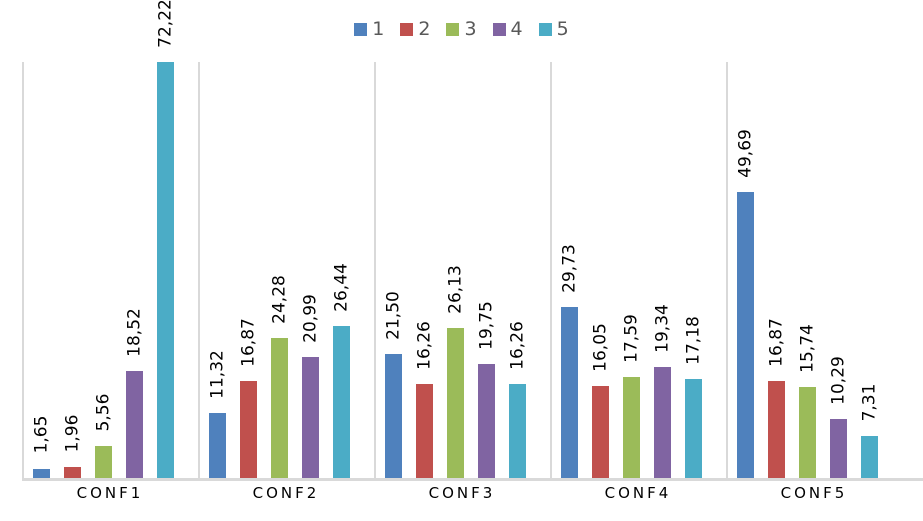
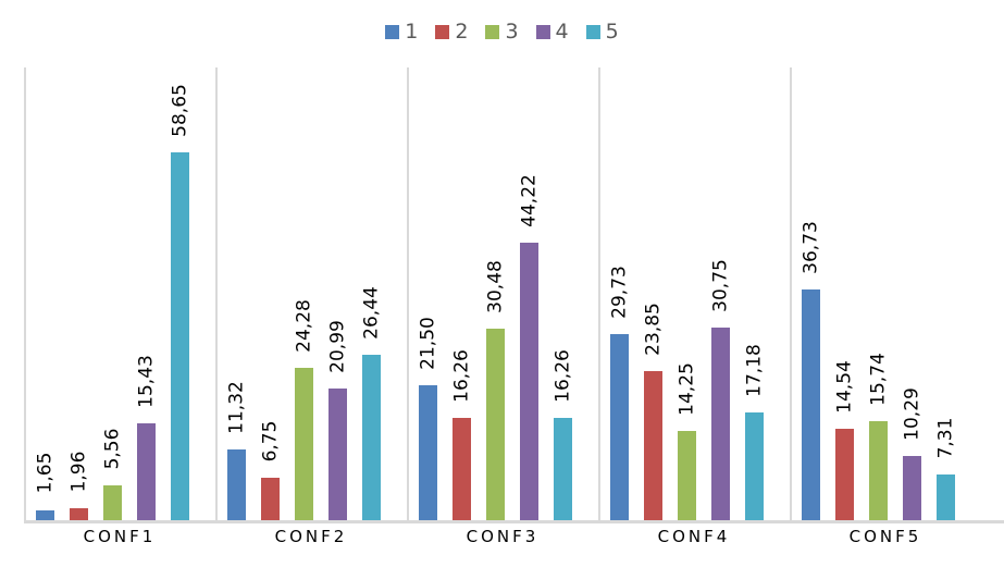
4/CONF1: 18,52 -> 15,43
5/CONF1: 72,22 -> 58,65
2/CONF2: 16,87 -> 6,75
3/CONF3: 26,13 -> 30,48
4/CONF3: 19,75 -> 44,22
2/CONF4: 16,05 -> 23,85
3/CONF4: 17,59 -> 14,25
4/CONF4: 19,34 -> 30,75
1/CONF5: 49,69 -> 36,73
2/CONF5: 16,87 -> 14,54
